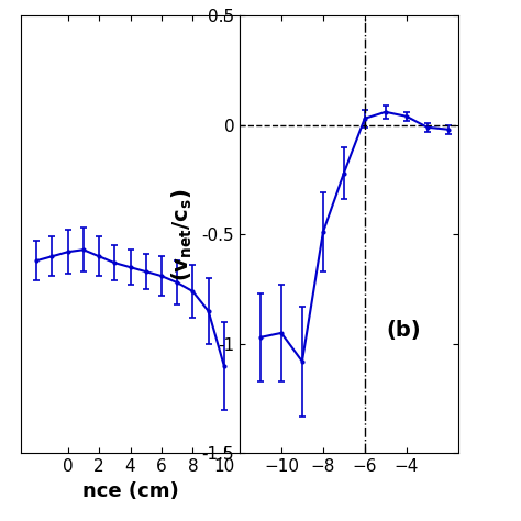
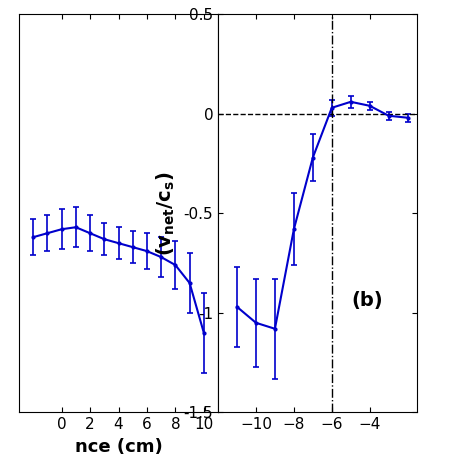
−10: -0.95 -> -1.05
−8: -0.49 -> -0.58
